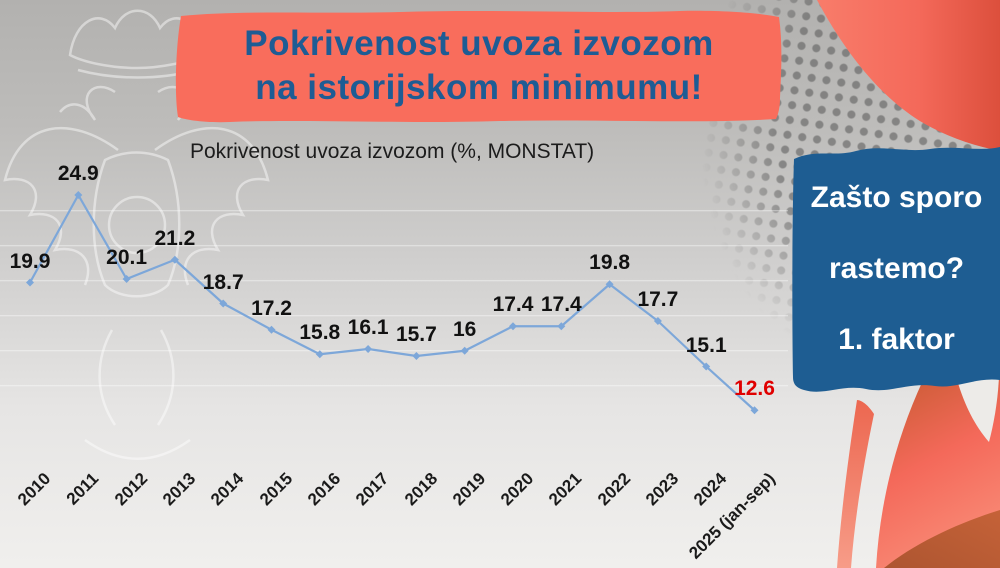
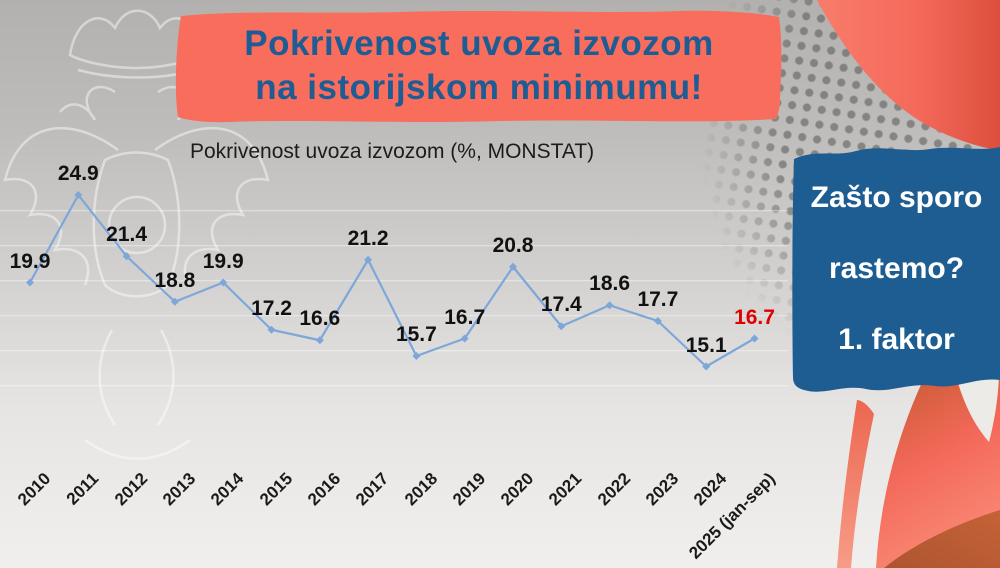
2012: 20.1 -> 21.4
2013: 21.2 -> 18.8
2014: 18.7 -> 19.9
2016: 15.8 -> 16.6
2017: 16.1 -> 21.2
2019: 16 -> 16.7
2020: 17.4 -> 20.8
2022: 19.8 -> 18.6
2025 (jan-sep): 12.6 -> 16.7
